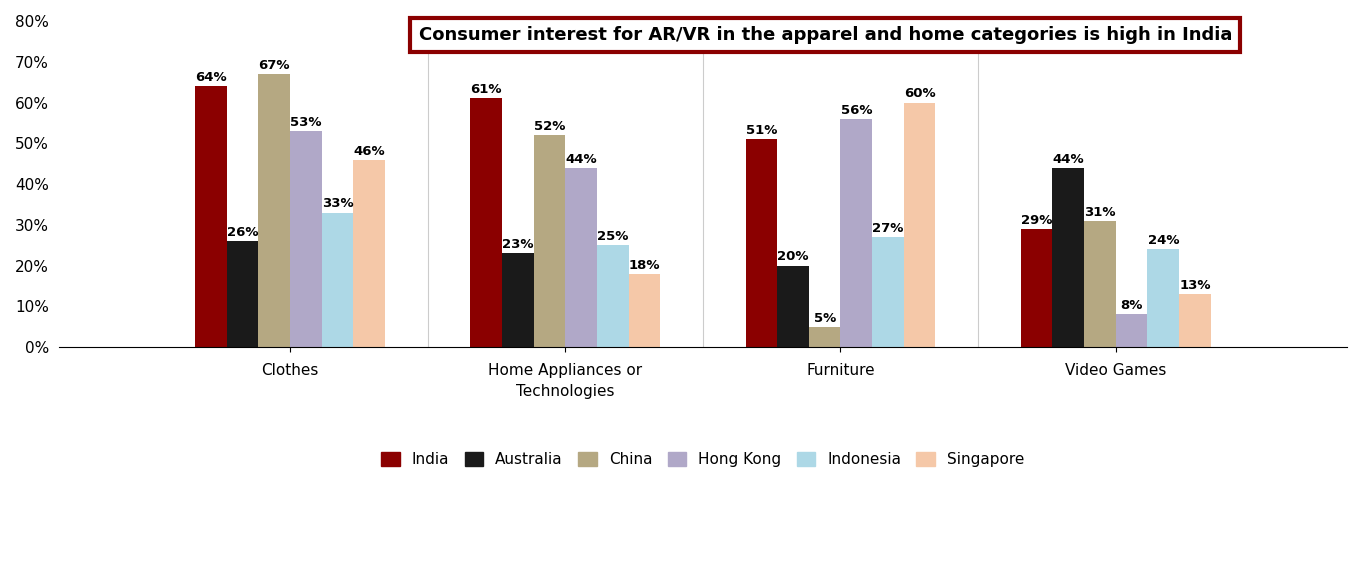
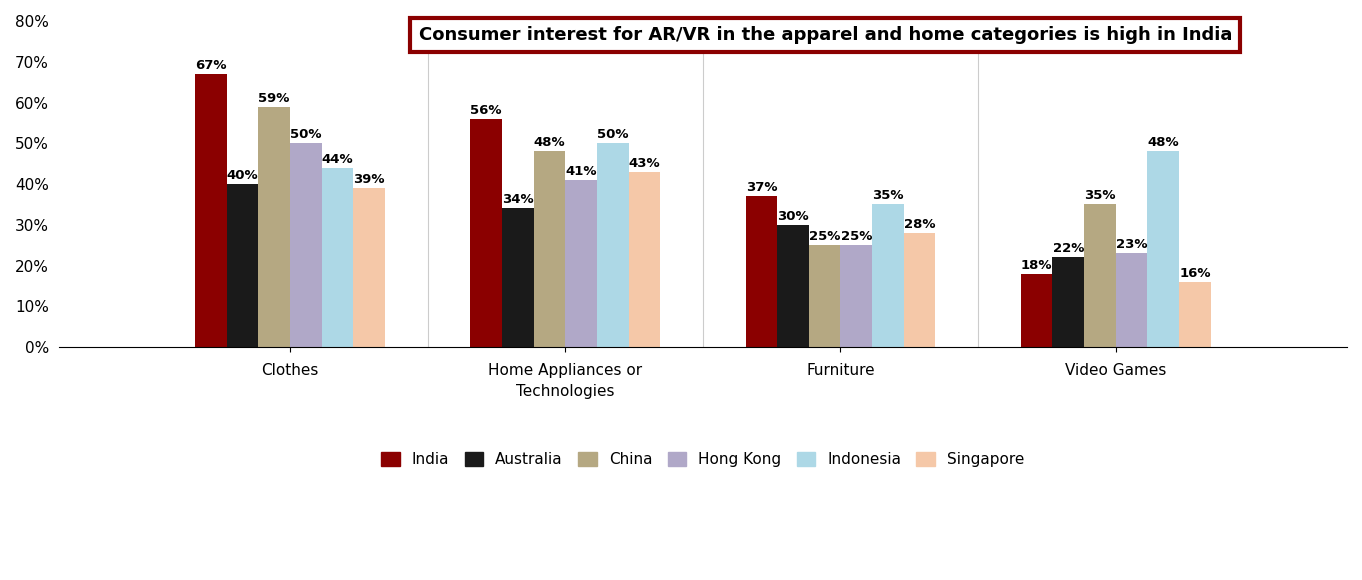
India/Clothes: 64% -> 67%
Australia/Clothes: 26% -> 40%
China/Clothes: 67% -> 59%
Hong Kong/Clothes: 53% -> 50%
Indonesia/Clothes: 33% -> 44%
Singapore/Clothes: 46% -> 39%
India/Home Appliances or Technologies: 61% -> 56%
Australia/Home Appliances or Technologies: 23% -> 34%
China/Home Appliances or Technologies: 52% -> 48%
Hong Kong/Home Appliances or Technologies: 44% -> 41%
Indonesia/Home Appliances or Technologies: 25% -> 50%
Singapore/Home Appliances or Technologies: 18% -> 43%
India/Furniture: 51% -> 37%
Australia/Furniture: 20% -> 30%
China/Furniture: 5% -> 25%
Hong Kong/Furniture: 56% -> 25%
Indonesia/Furniture: 27% -> 35%
Singapore/Furniture: 60% -> 28%
India/Video Games: 29% -> 18%
Australia/Video Games: 44% -> 22%
China/Video Games: 31% -> 35%
Hong Kong/Video Games: 8% -> 23%
Indonesia/Video Games: 24% -> 48%
Singapore/Video Games: 13% -> 16%
